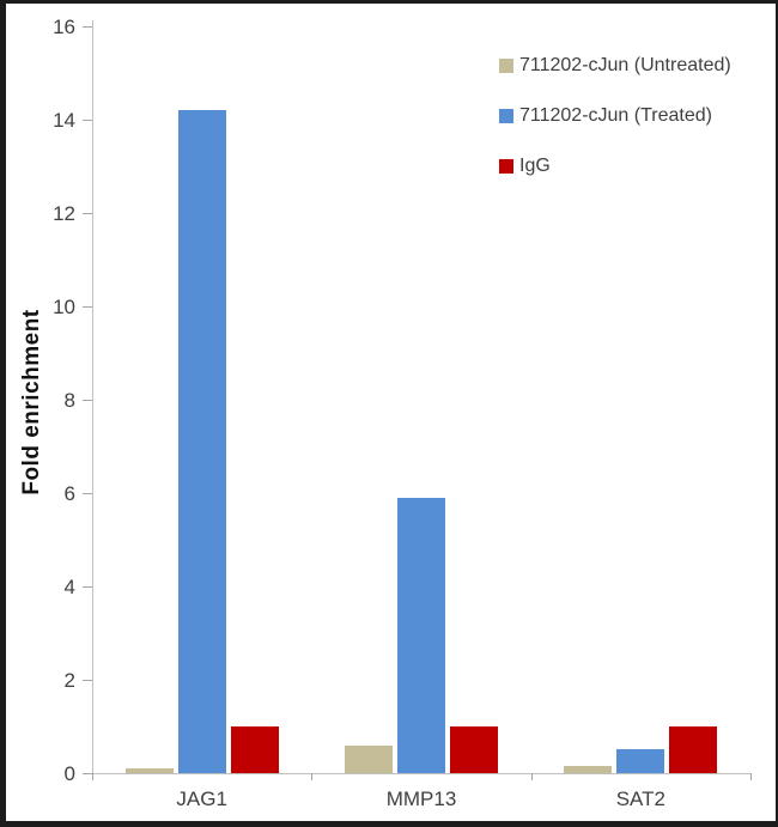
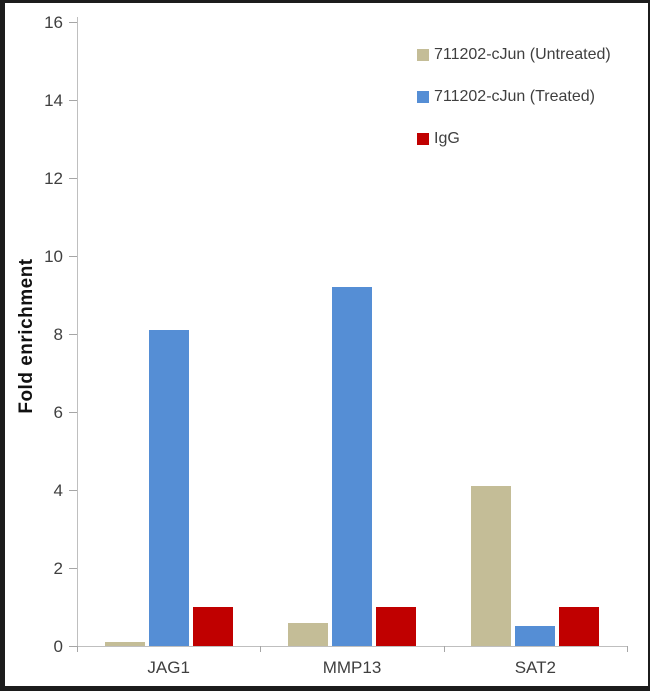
711202-cJun (Treated)/JAG1: 14.2 -> 8.1
711202-cJun (Treated)/MMP13: 5.9 -> 9.2
711202-cJun (Untreated)/SAT2: 0.1 -> 4.1
